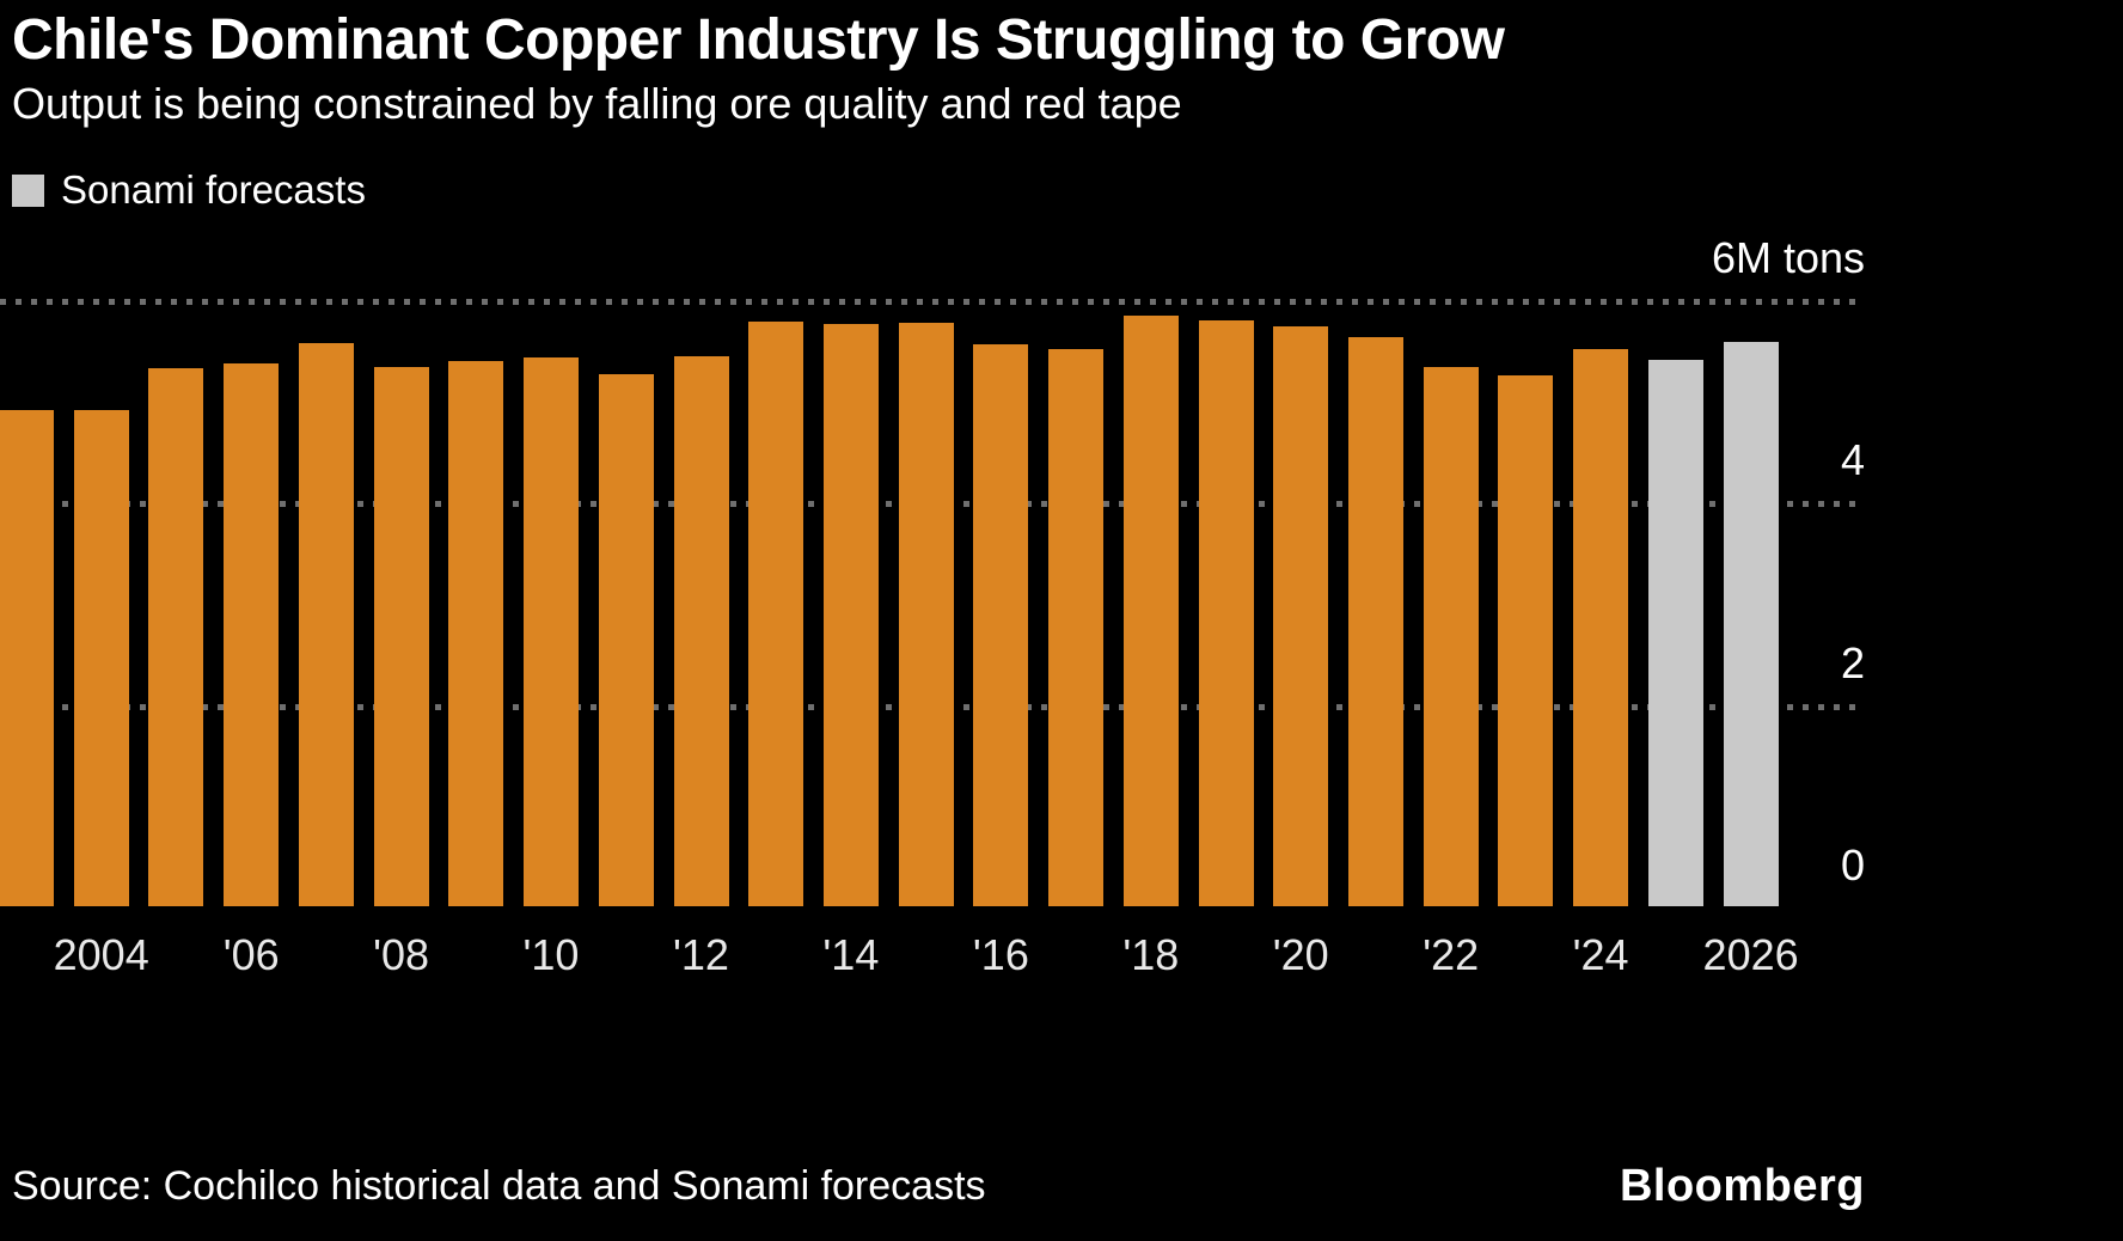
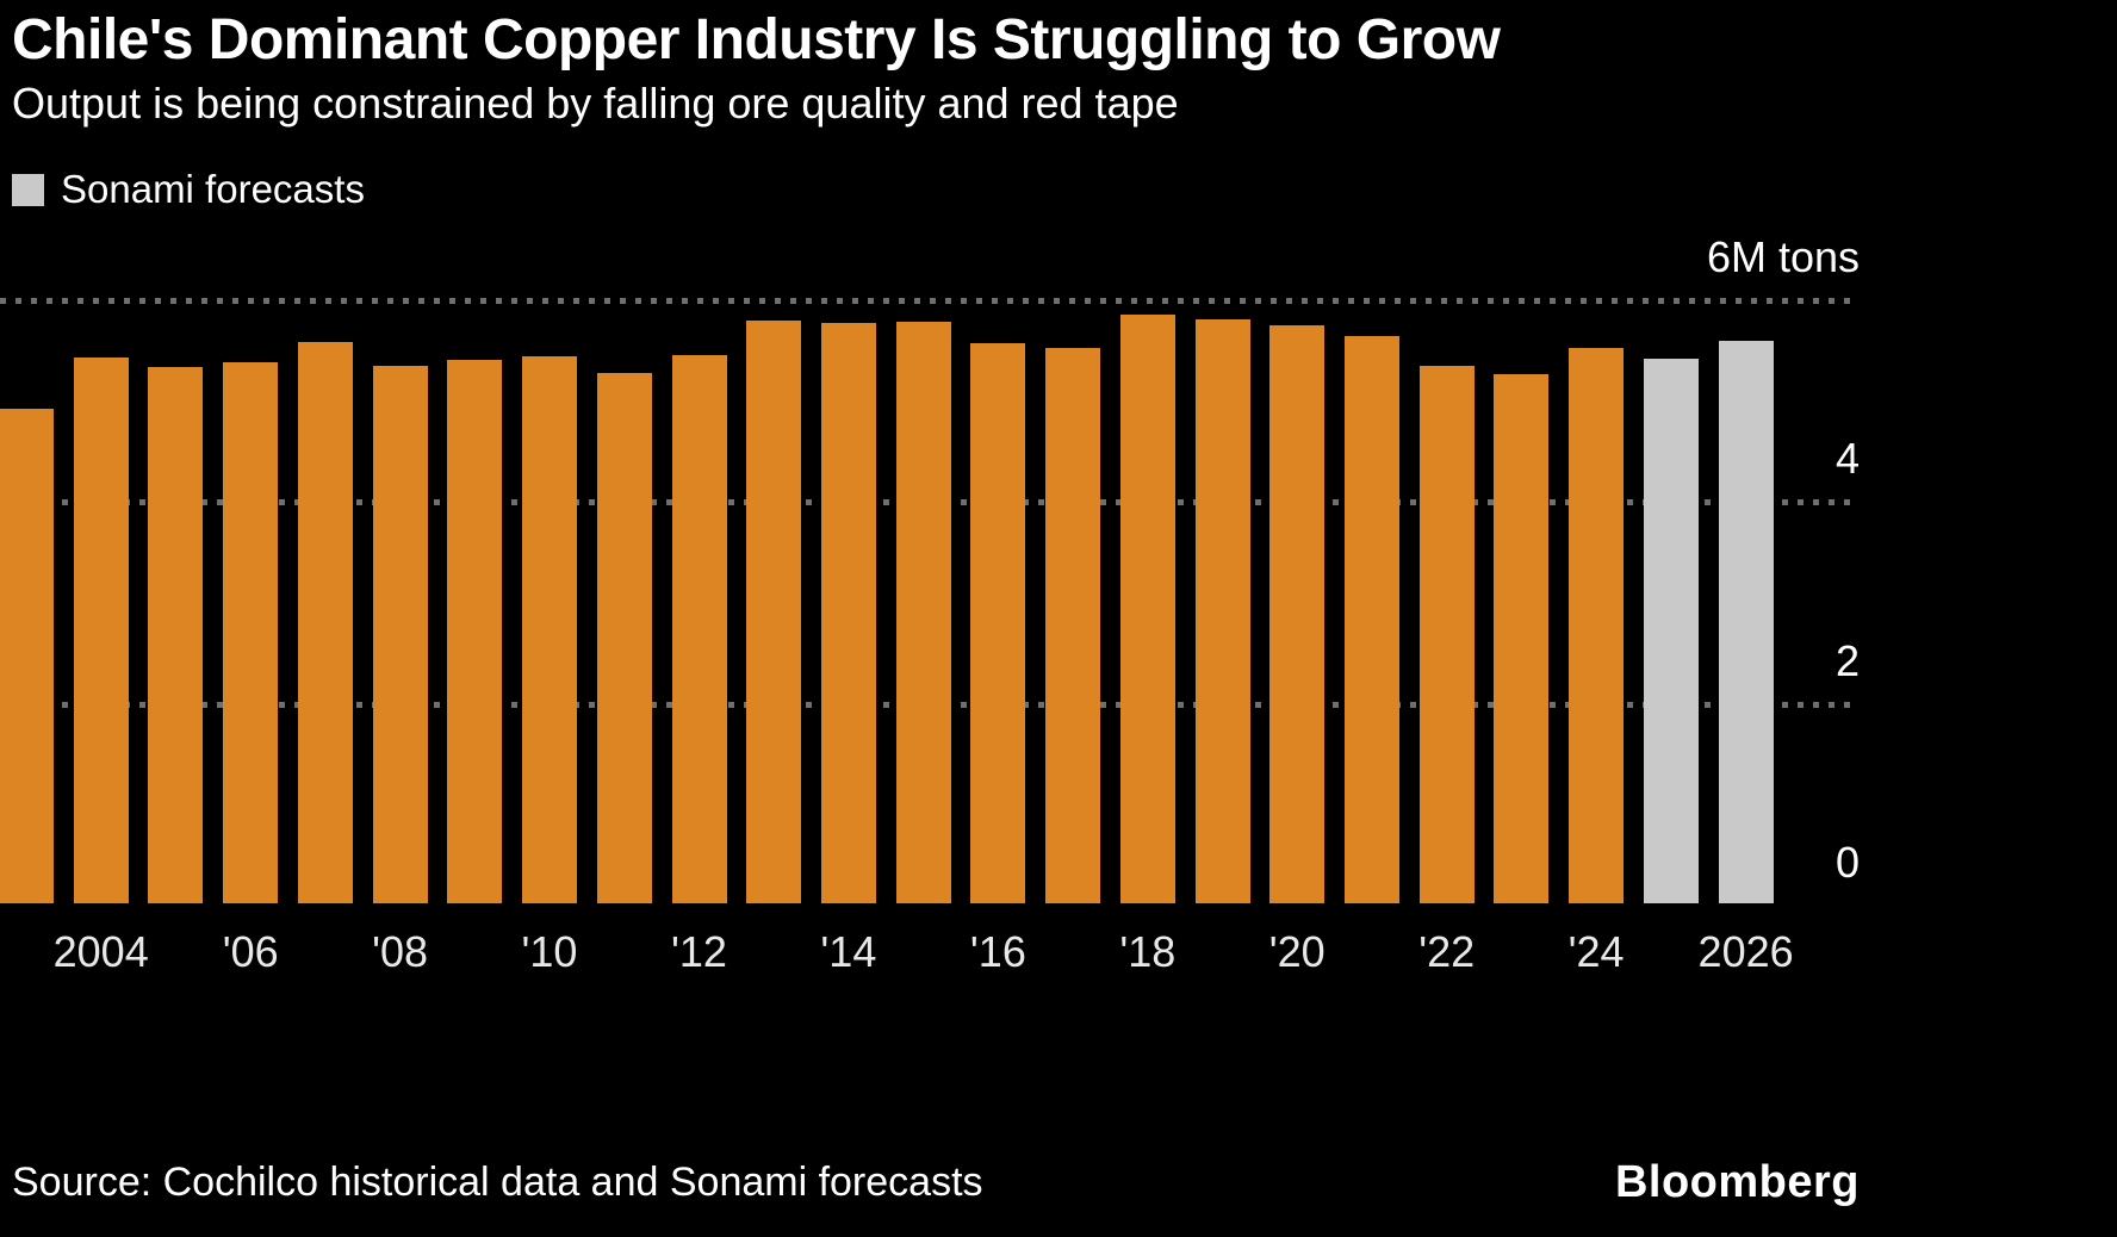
2004: 4.9 -> 5.4
